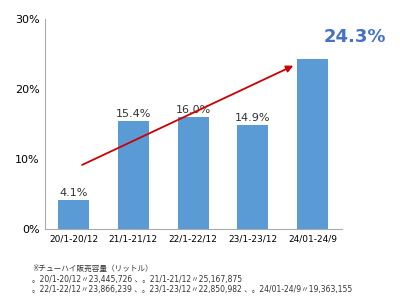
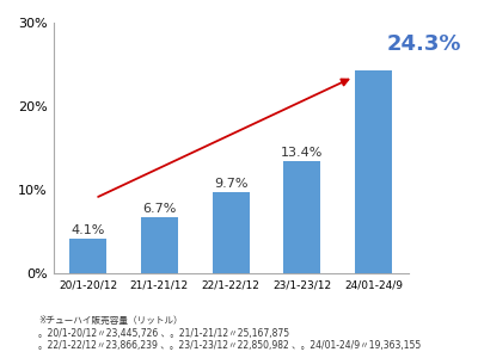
21/1-21/12: 15.4% -> 6.7%
22/1-22/12: 16.0% -> 9.7%
23/1-23/12: 14.9% -> 13.4%
